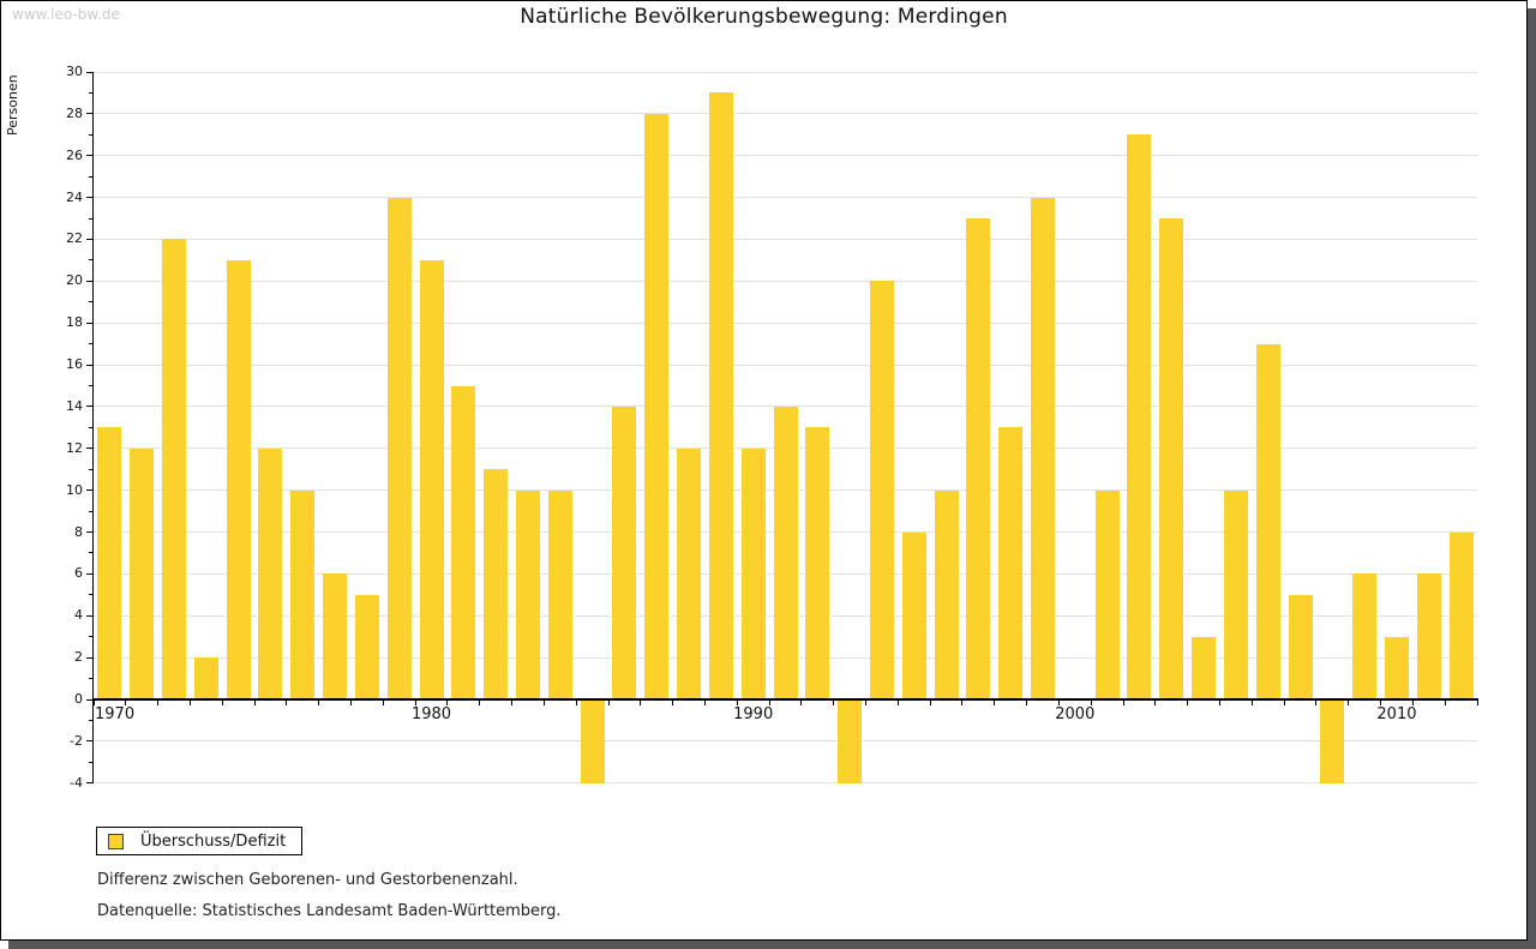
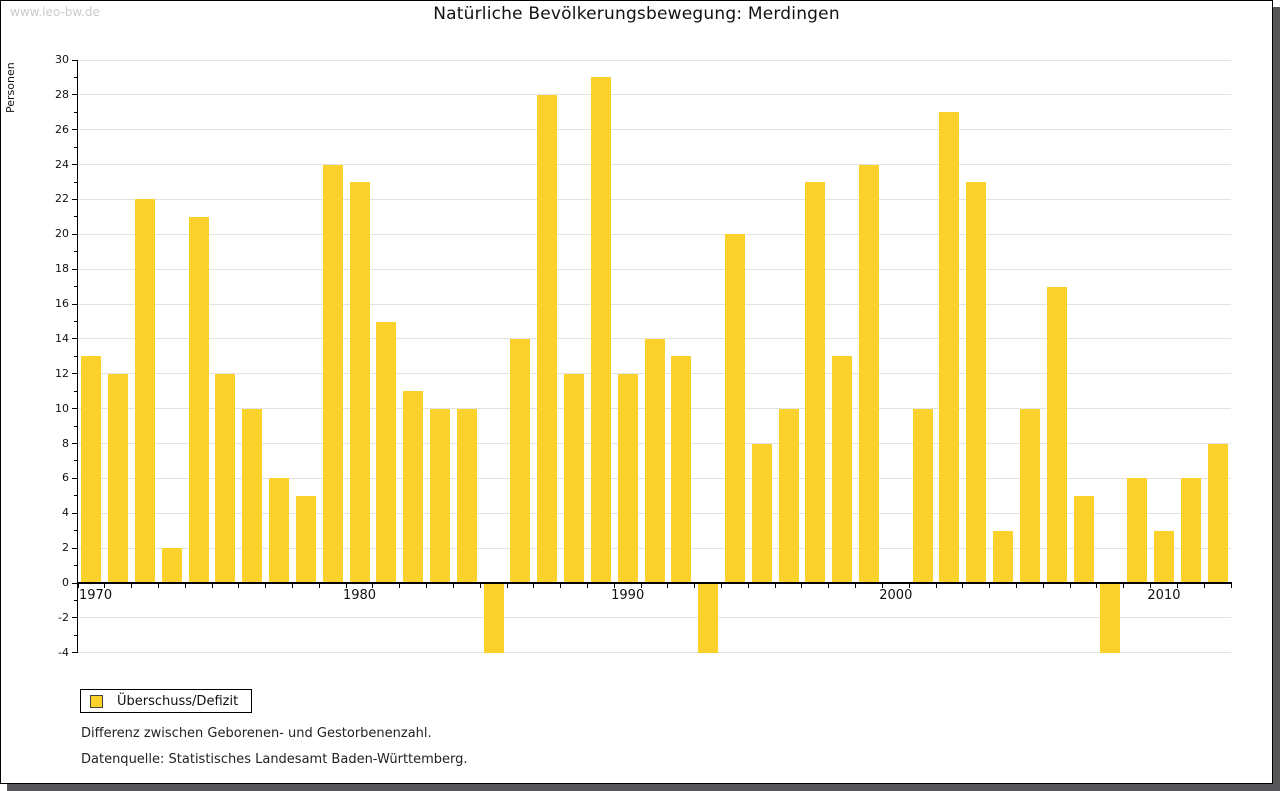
1980: 21 -> 23
